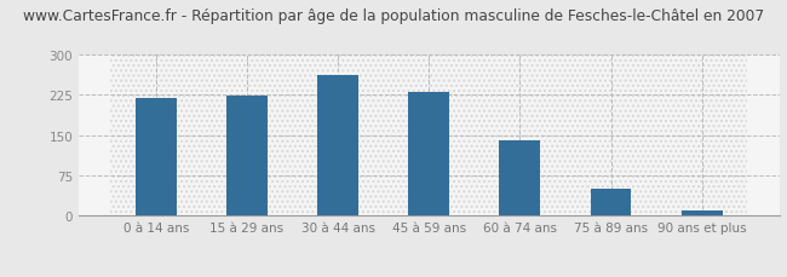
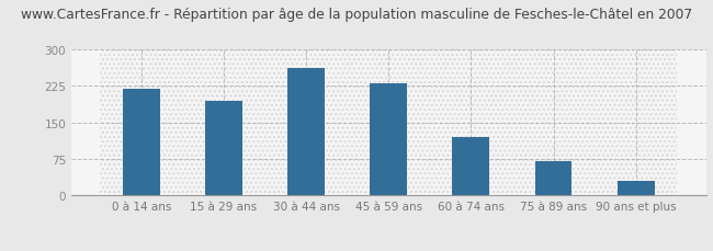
15 à 29 ans: 224 -> 195
60 à 74 ans: 140 -> 120
75 à 89 ans: 50 -> 70
90 ans et plus: 10 -> 30
